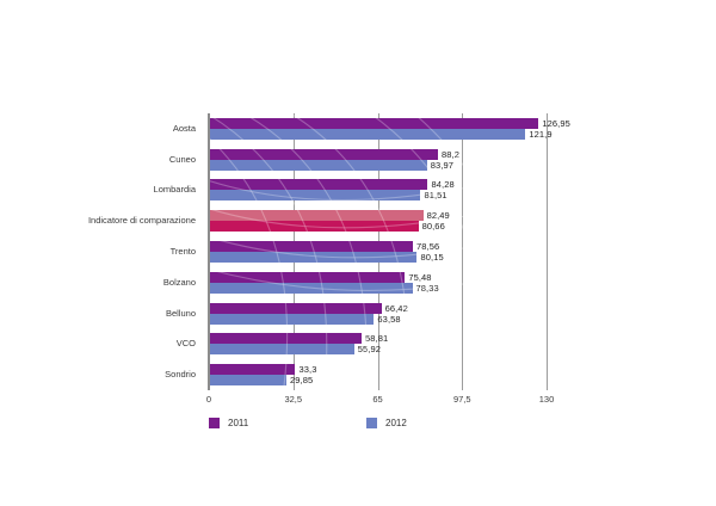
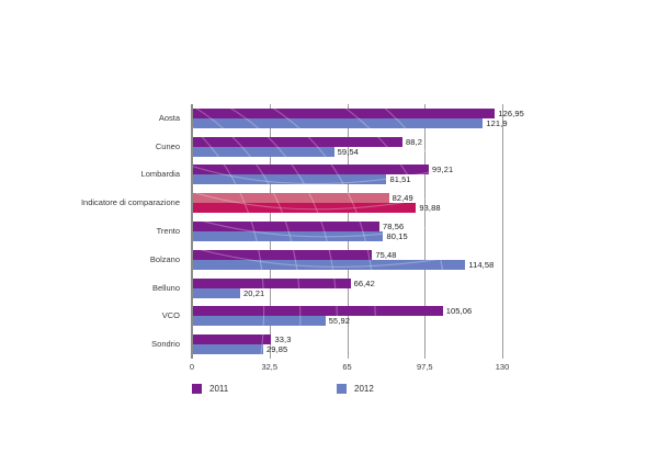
2012/Cuneo: 83,97 -> 59,54
2011/Lombardia: 84,28 -> 99,21
2012/Indicatore di comparazione: 80,66 -> 93,88
2012/Bolzano: 78,33 -> 114,58
2012/Belluno: 63,58 -> 20,21
2011/VCO: 58,81 -> 105,06
